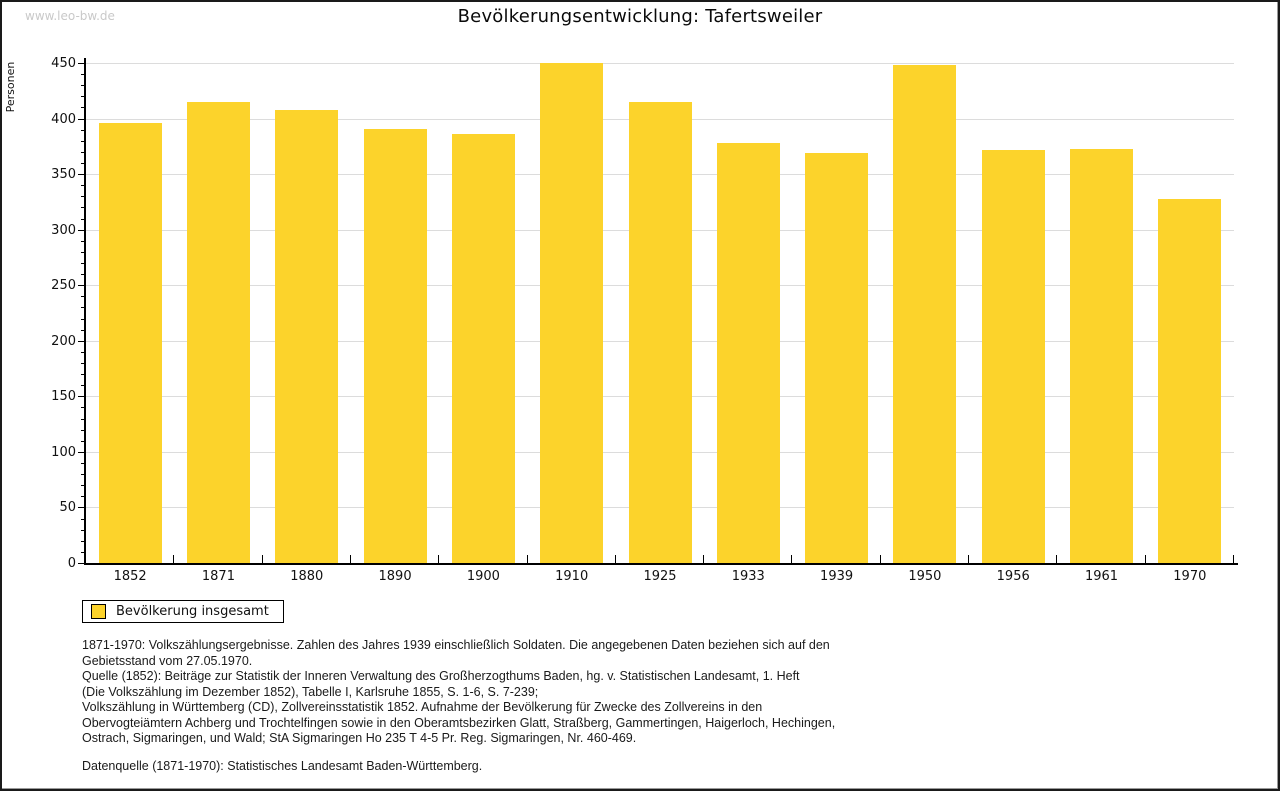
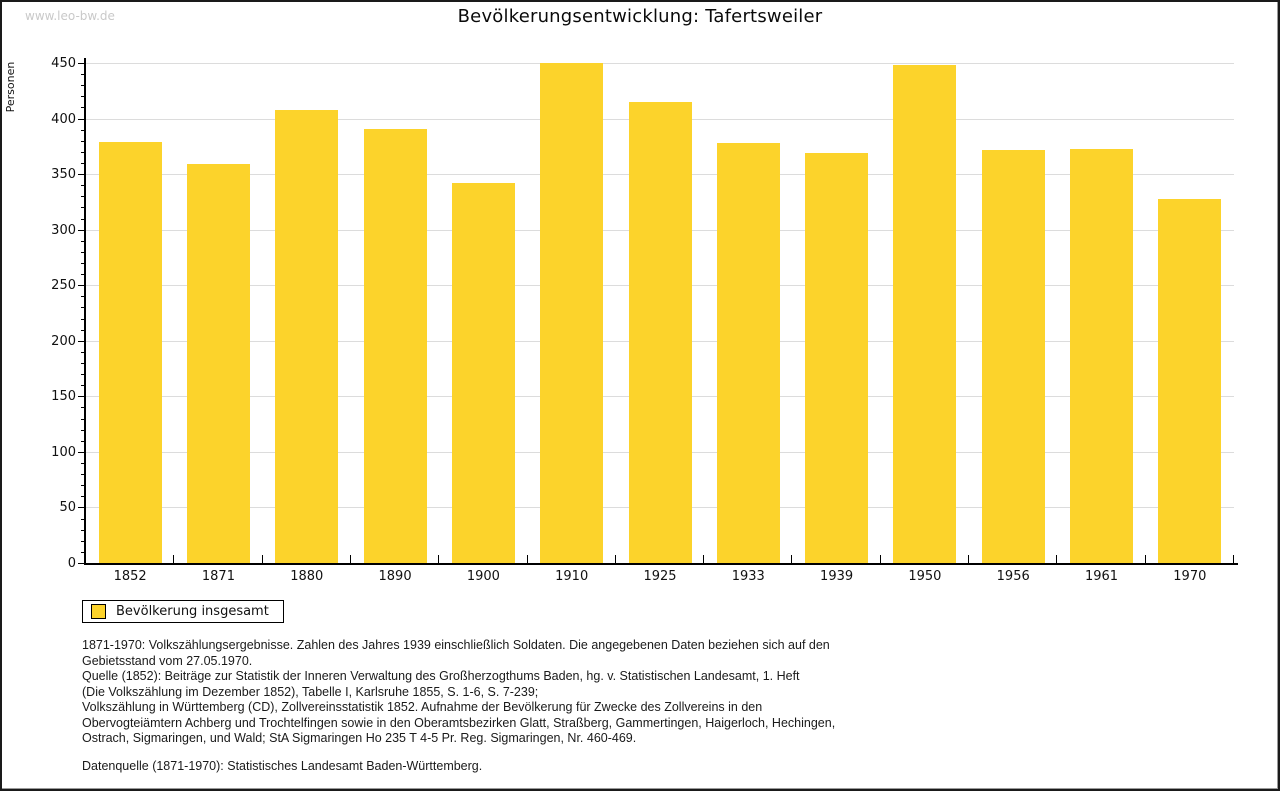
1852: 396 -> 379
1871: 415 -> 359
1900: 386 -> 342
